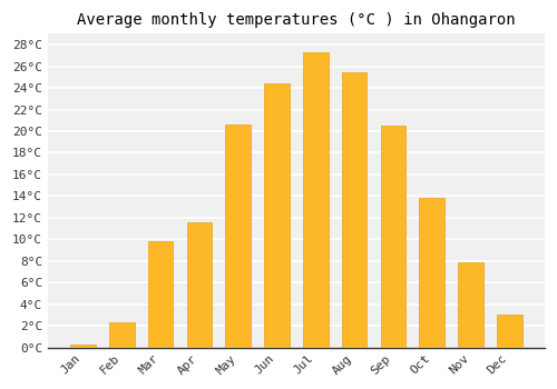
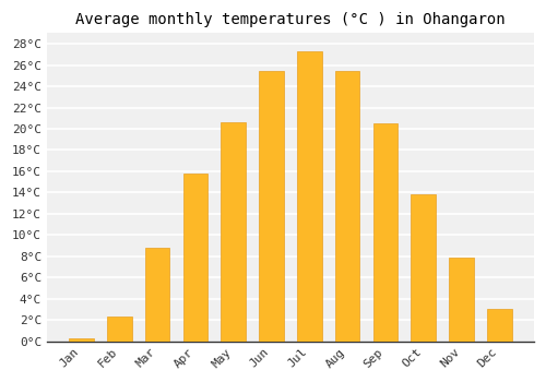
Mar: 9.8°C -> 8.8°C
Apr: 11.6°C -> 15.8°C
Jun: 24.4°C -> 25.4°C
